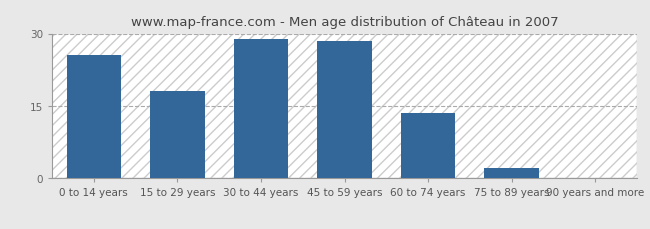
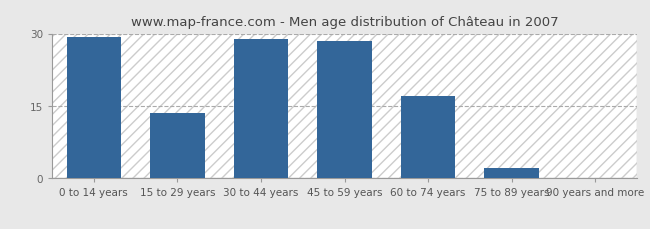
0 to 14 years: 25.5 -> 29.3
15 to 29 years: 18.0 -> 13.6
60 to 74 years: 13.5 -> 17.0
